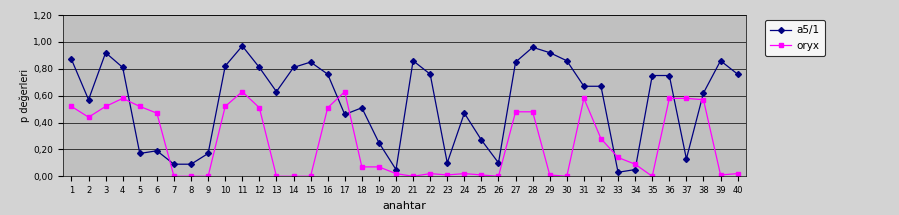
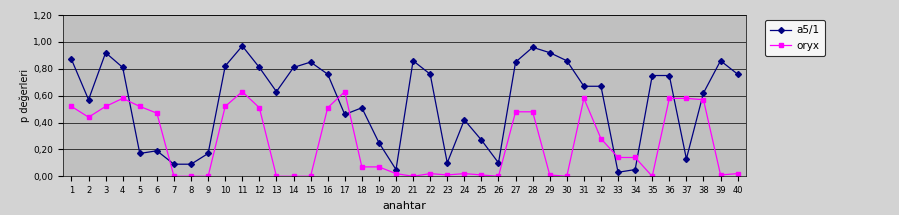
a5/1/24: 0,47 -> 0,42
oryx/34: 0,09 -> 0,14
